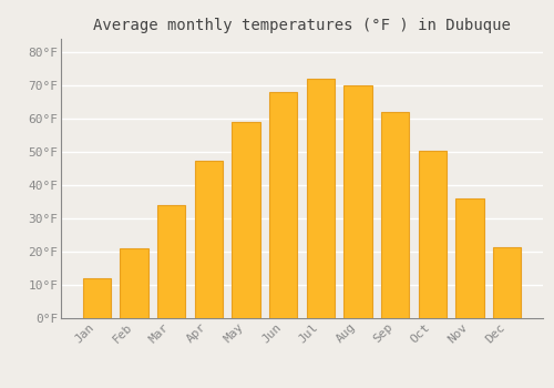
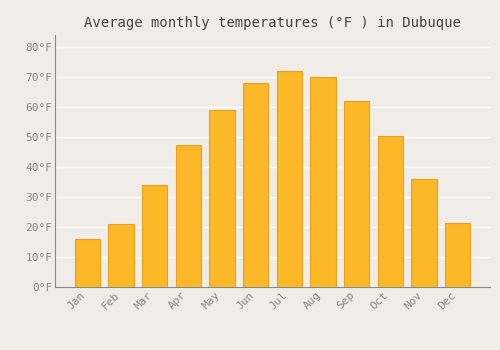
Jan: 12.0°F -> 16.0°F
